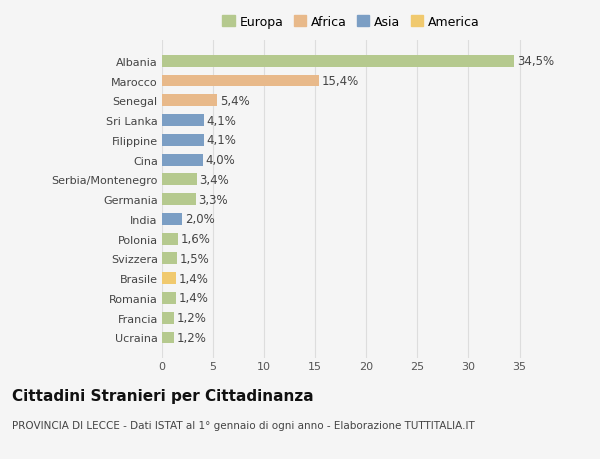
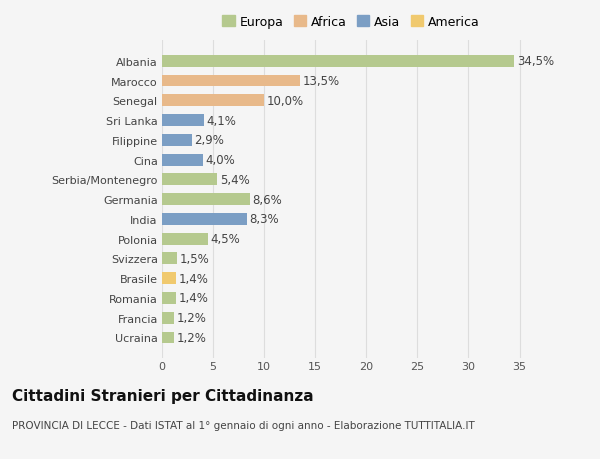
Marocco: 15,4% -> 13,5%
Senegal: 5,4% -> 10,0%
Filippine: 4,1% -> 2,9%
Serbia/Montenegro: 3,4% -> 5,4%
Germania: 3,3% -> 8,6%
India: 2,0% -> 8,3%
Polonia: 1,6% -> 4,5%
